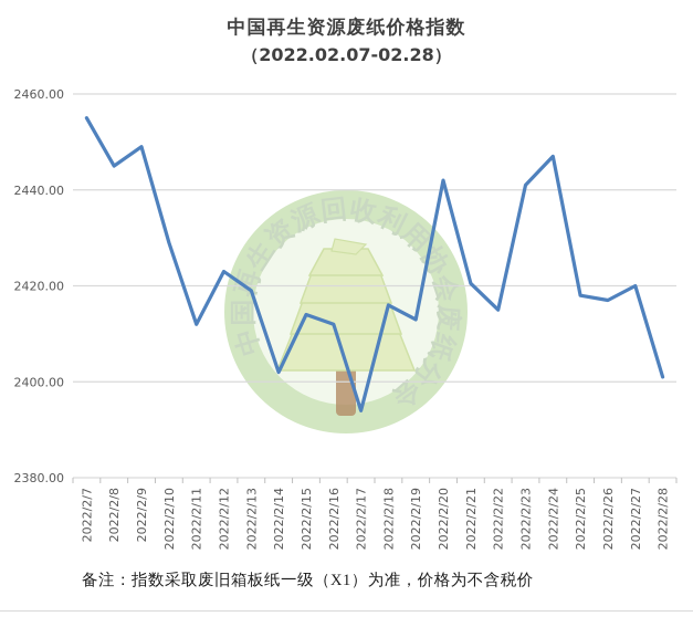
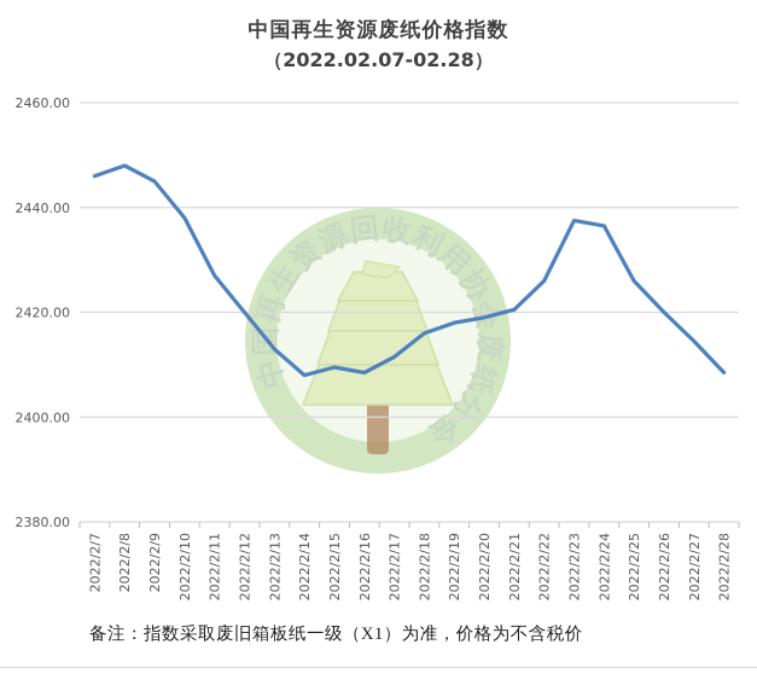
2022/2/7: 2455 -> 2446
2022/2/8: 2445 -> 2448
2022/2/9: 2449 -> 2445
2022/2/10: 2429 -> 2438
2022/2/11: 2412 -> 2427
2022/2/12: 2423 -> 2420
2022/2/13: 2419 -> 2413
2022/2/14: 2402 -> 2408
2022/2/15: 2414 -> 2410
2022/2/16: 2412 -> 2408
2022/2/17: 2394 -> 2412
2022/2/19: 2413 -> 2418
2022/2/20: 2442 -> 2419
2022/2/22: 2415 -> 2426
2022/2/23: 2441 -> 2438
2022/2/24: 2447 -> 2436
2022/2/25: 2418 -> 2426
2022/2/26: 2417 -> 2420
2022/2/27: 2420 -> 2414
2022/2/28: 2401 -> 2408
